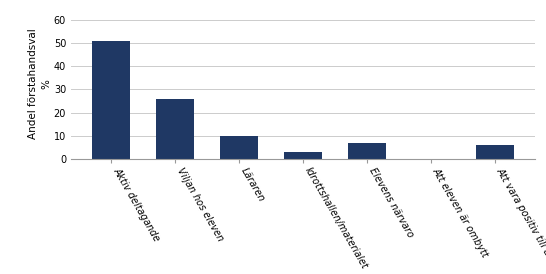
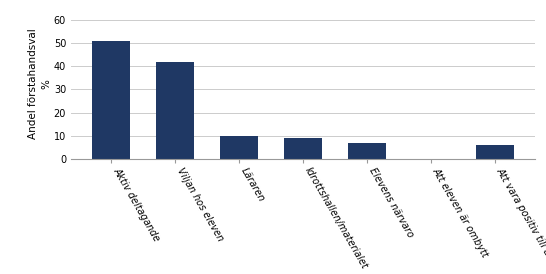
Viljan hos eleven: 26 -> 42
Idrottshallen/materialet: 3 -> 9
